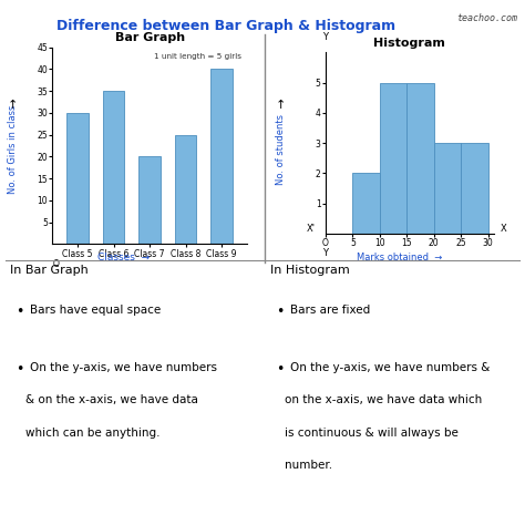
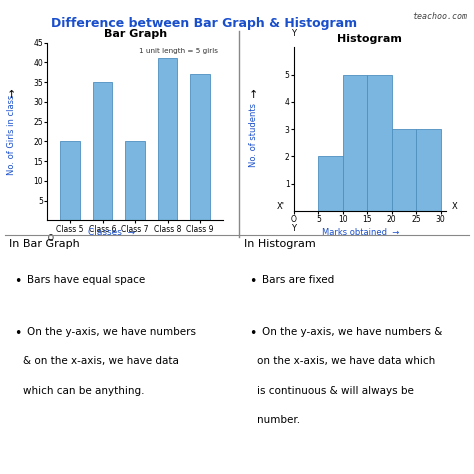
Bar Graph/Class 5: 30 -> 20
Bar Graph/Class 8: 25 -> 41
Bar Graph/Class 9: 40 -> 37
